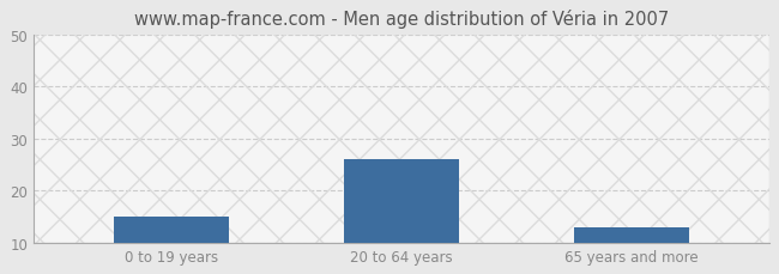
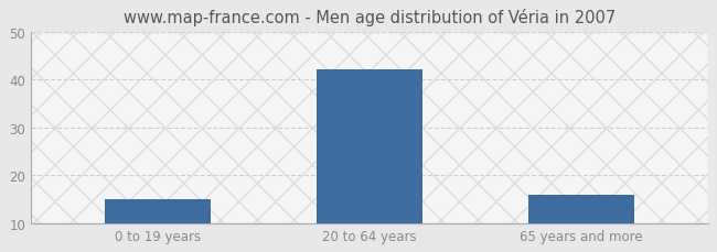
20 to 64 years: 26 -> 42
65 years and more: 13 -> 16
